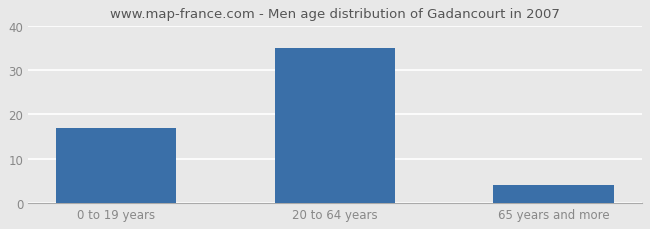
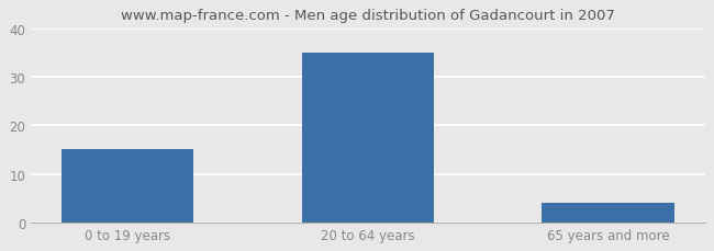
0 to 19 years: 17 -> 15
